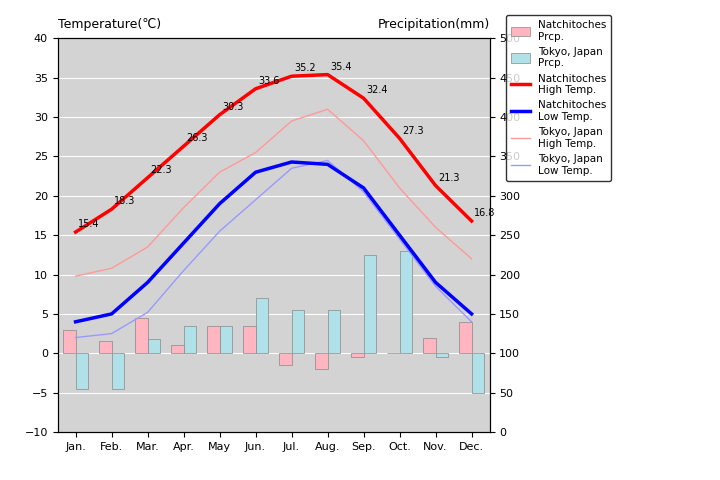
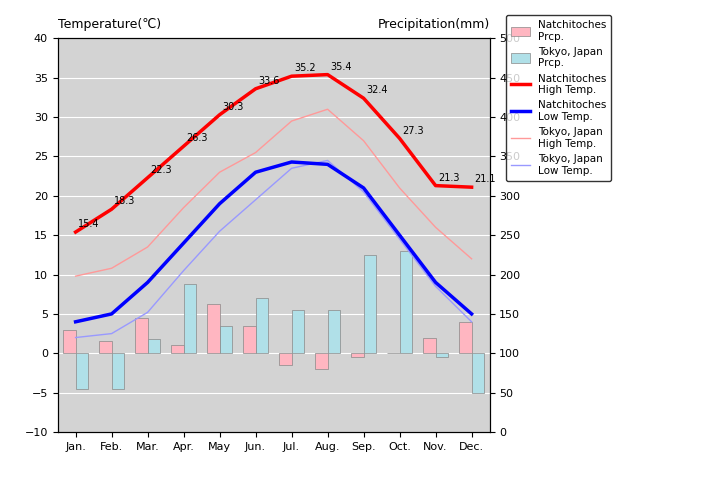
Tokyo, Japan Prcp./Apr.: 3.5 -> 8.8
Natchitoches Prcp./May: 3.5 -> 6.2
Natchitoches High Temp./Dec.: 16.8 -> 21.1
